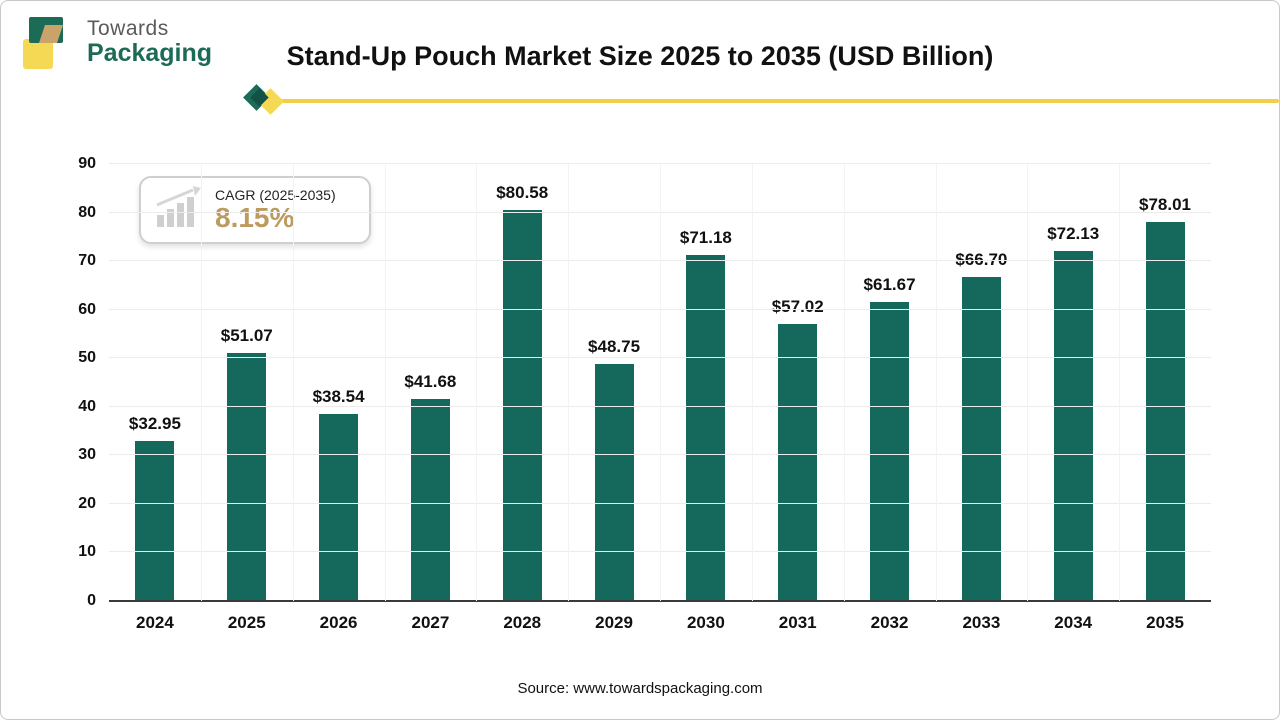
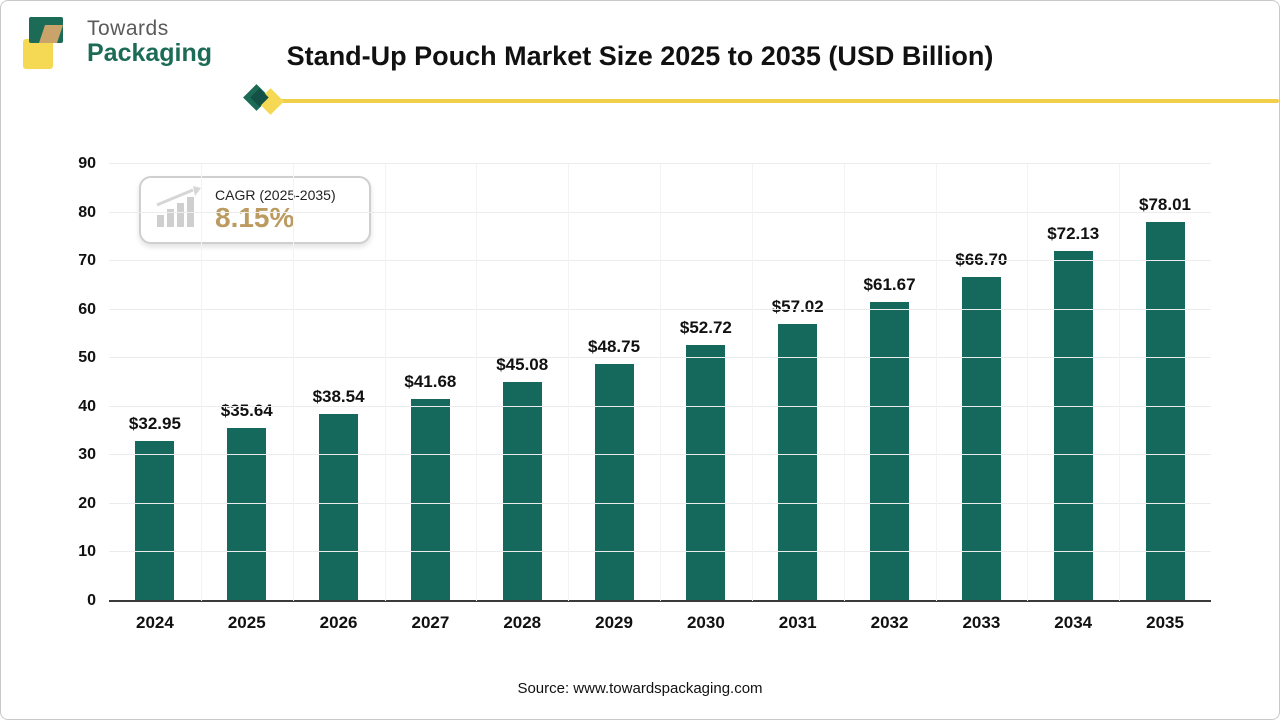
2025: $51.07 -> $35.64
2028: $80.58 -> $45.08
2030: $71.18 -> $52.72
